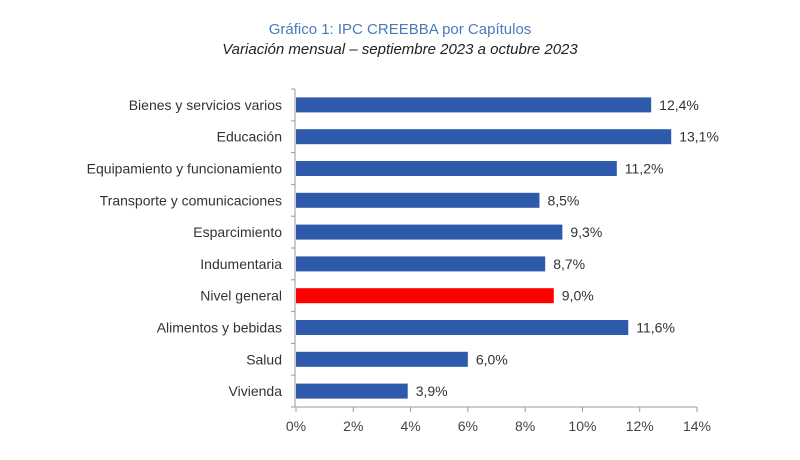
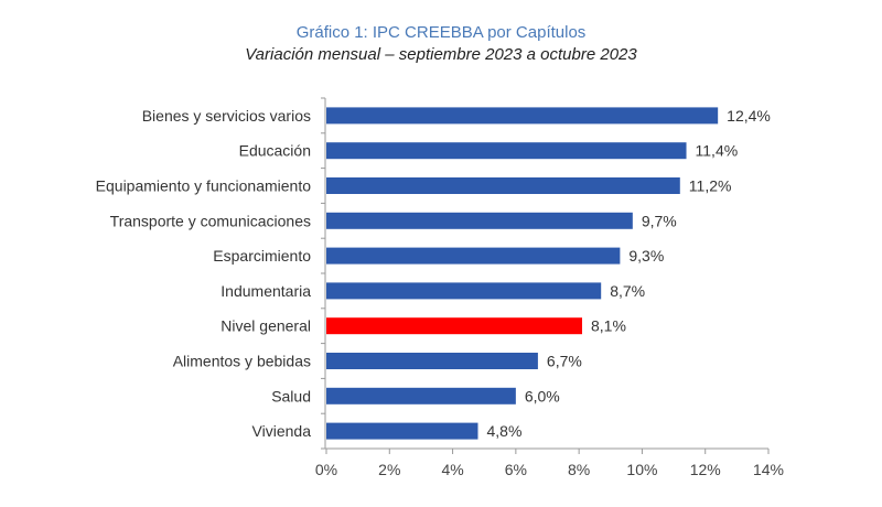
Educación: 13,1% -> 11,4%
Transporte y comunicaciones: 8,5% -> 9,7%
Nivel general: 9,0% -> 8,1%
Alimentos y bebidas: 11,6% -> 6,7%
Vivienda: 3,9% -> 4,8%
